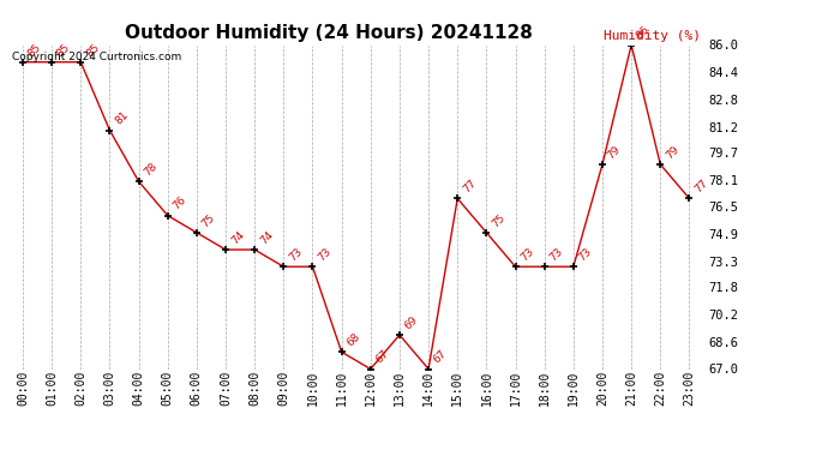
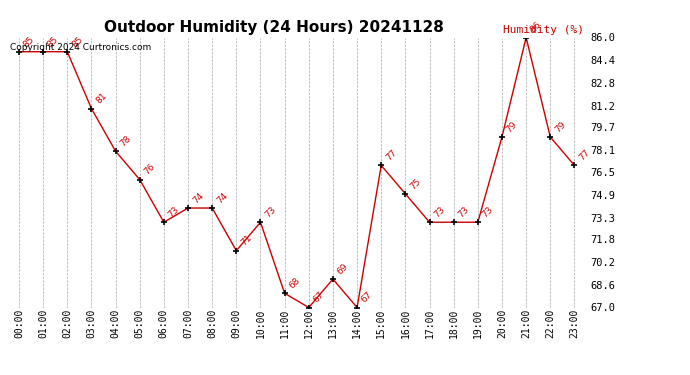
06:00: 75 -> 73
09:00: 73 -> 71
